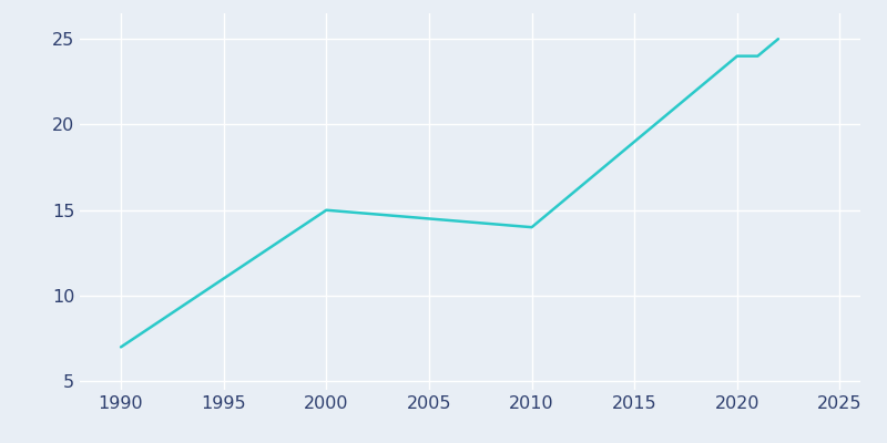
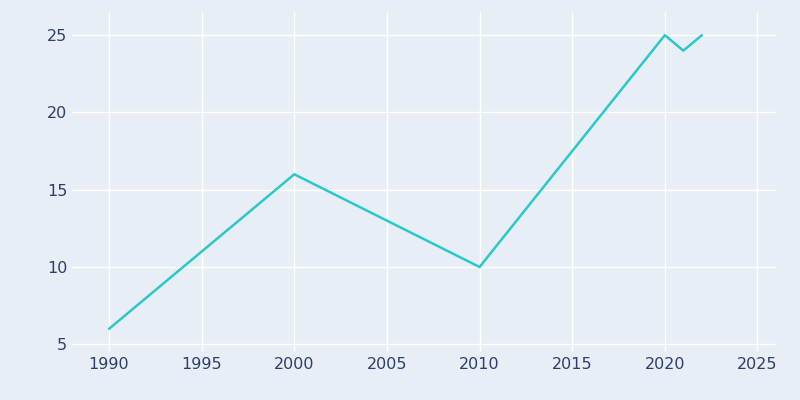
1990: 7 -> 6
2000: 15 -> 16
2010: 14 -> 10
2020: 24 -> 25
